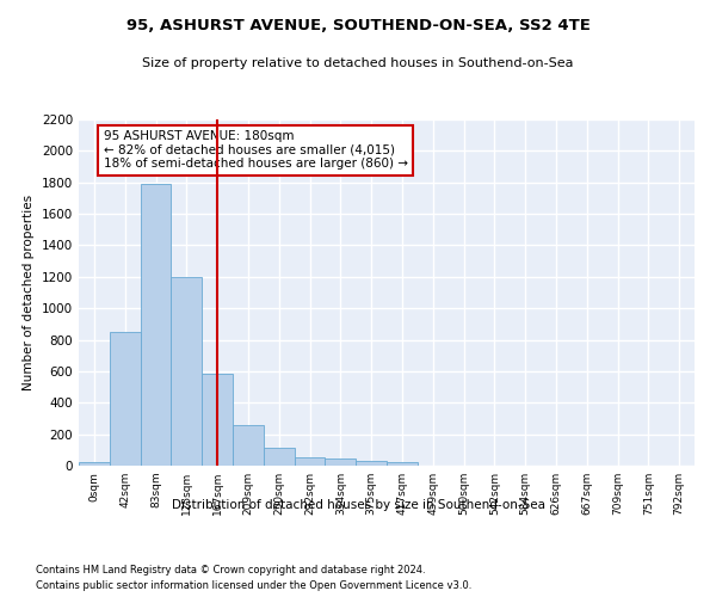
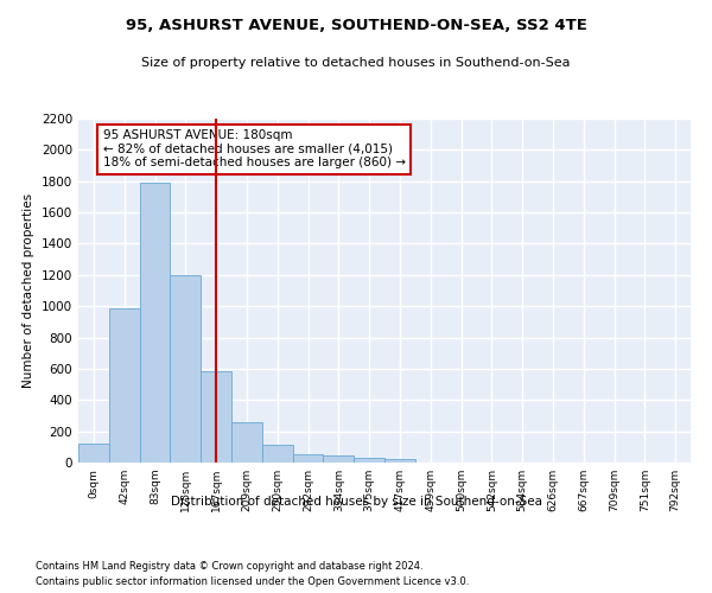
0sqm: 20 -> 120
42sqm: 850 -> 990
